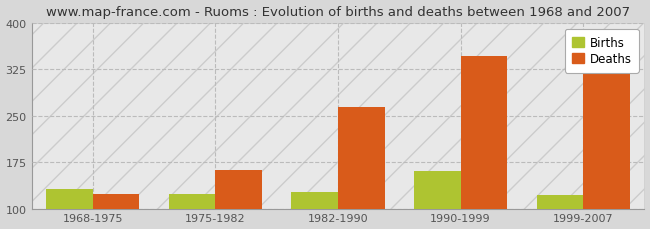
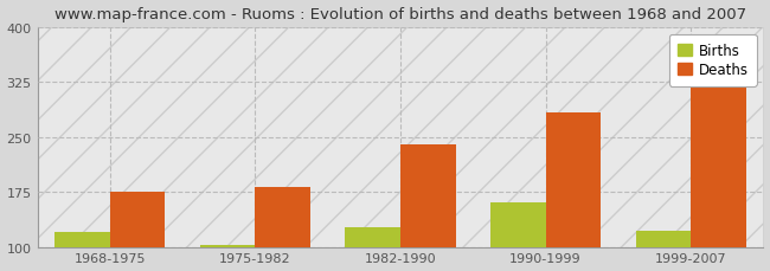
Births/1968-1975: 132 -> 120
Deaths/1968-1975: 124 -> 175
Births/1975-1982: 124 -> 103
Deaths/1975-1982: 162 -> 182
Deaths/1982-1990: 264 -> 240
Deaths/1990-1999: 346 -> 283
